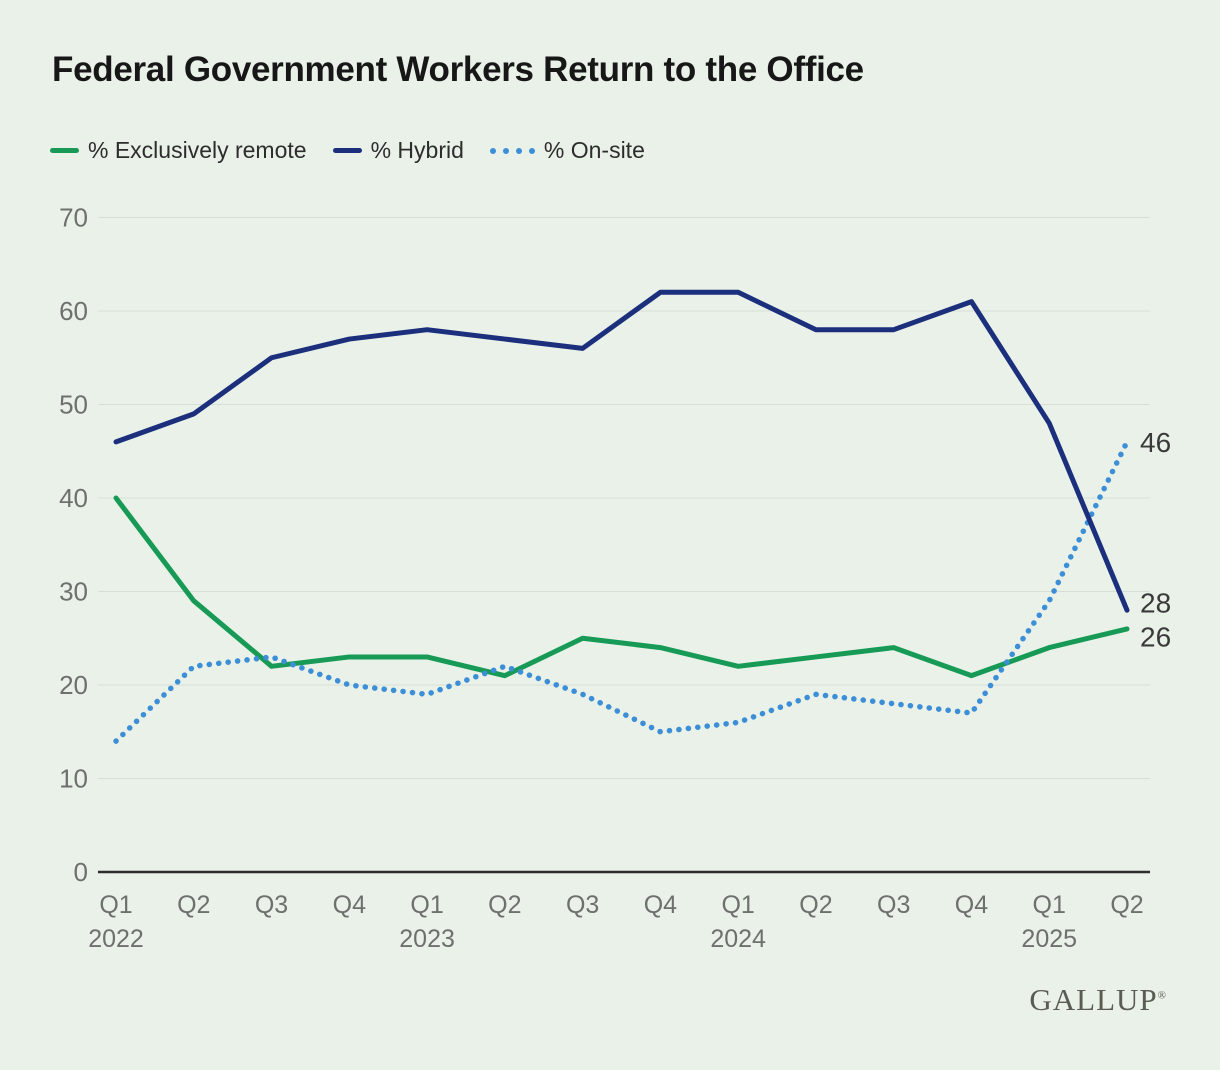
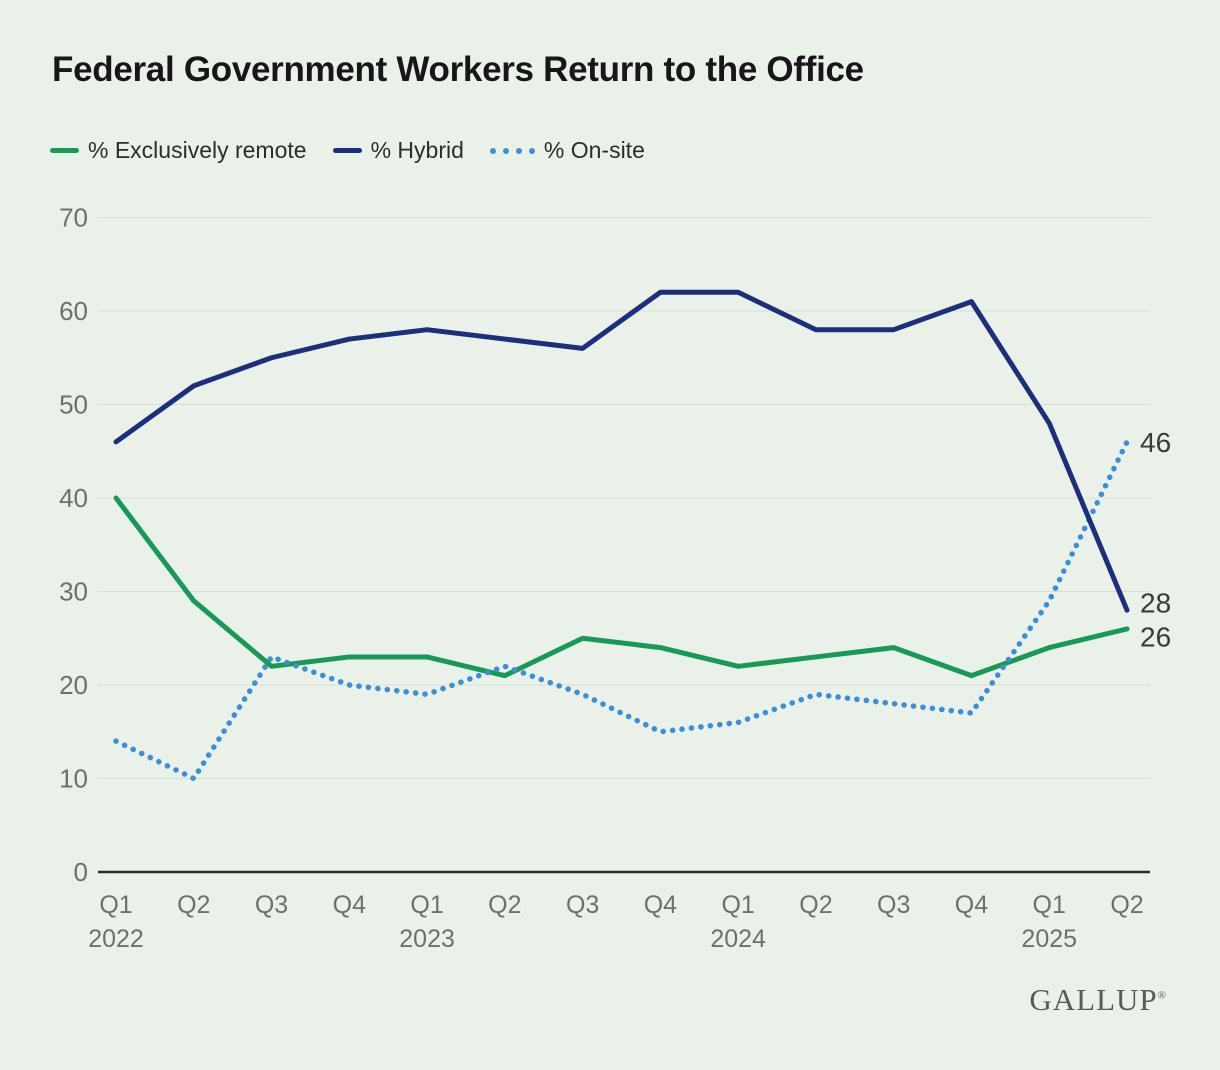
% Hybrid/Q2 2022: 49 -> 52
% On-site/Q2 2022: 22 -> 10
